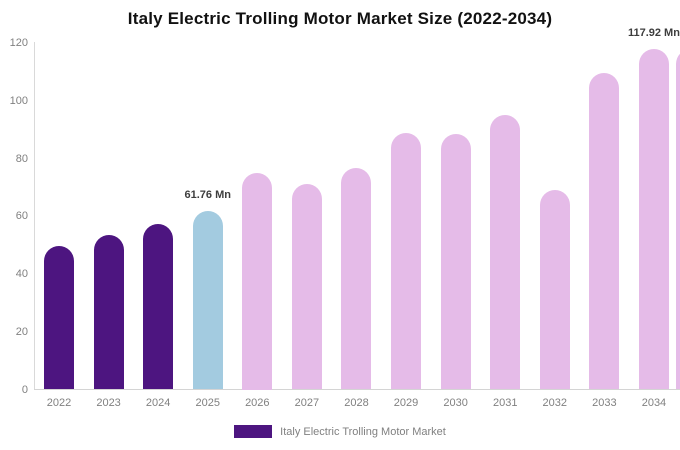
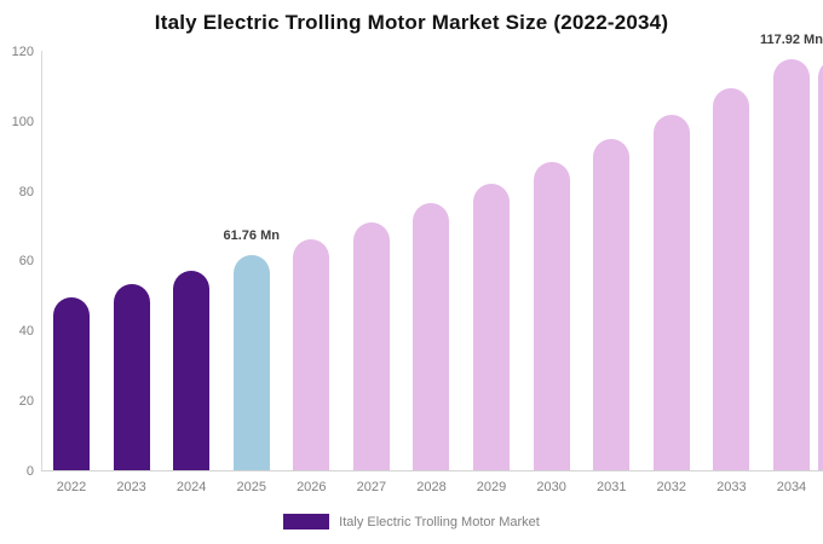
2026: 75 -> 66
2029: 89 -> 82
2032: 69 -> 102
